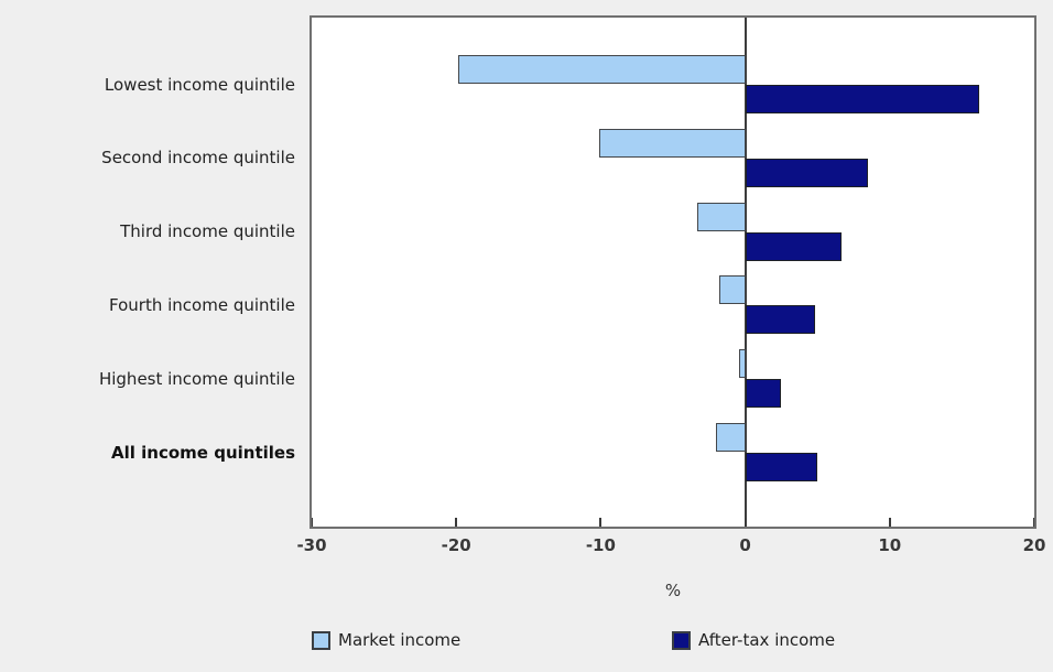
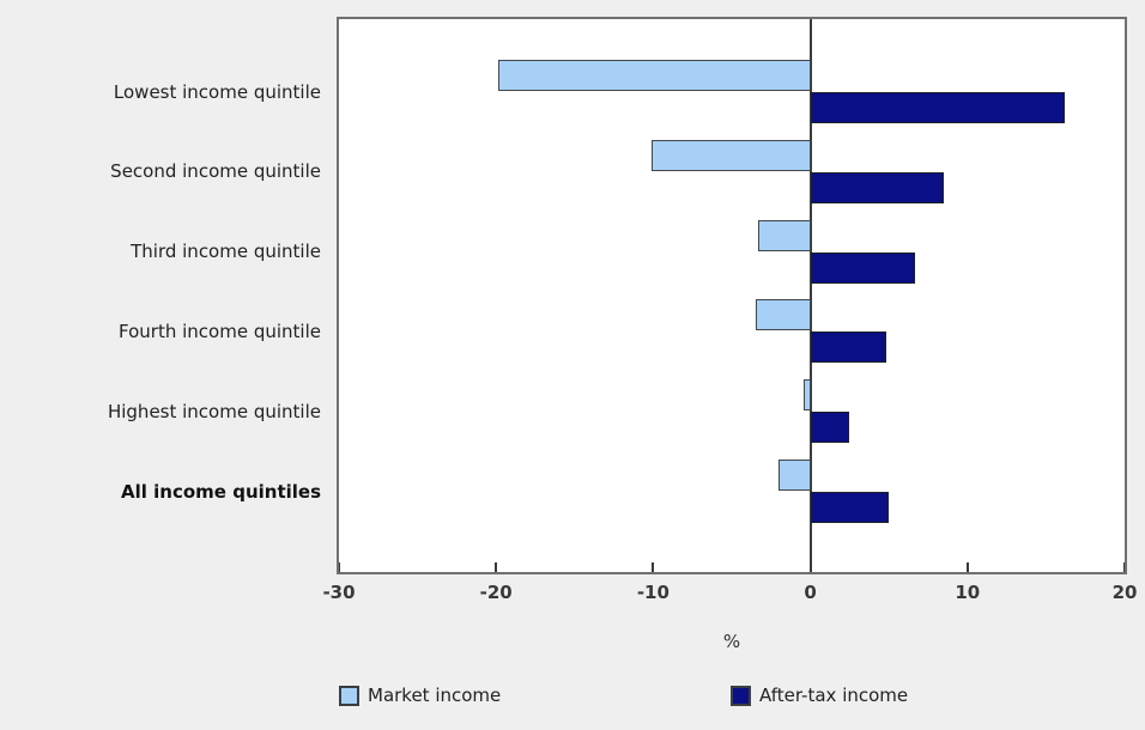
Market income/Fourth income quintile: -1.8 -> -3.5
